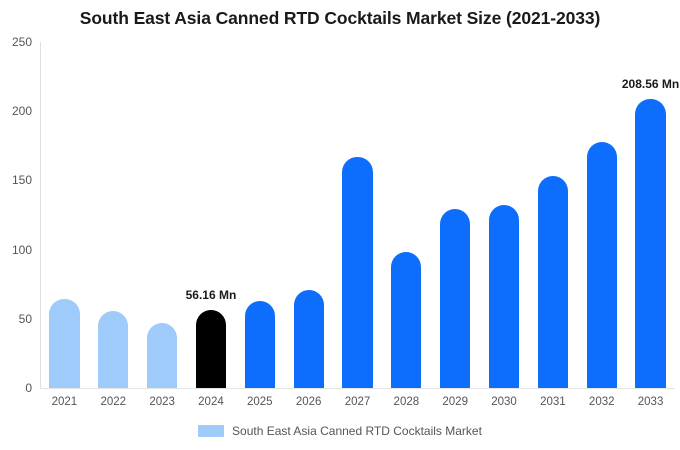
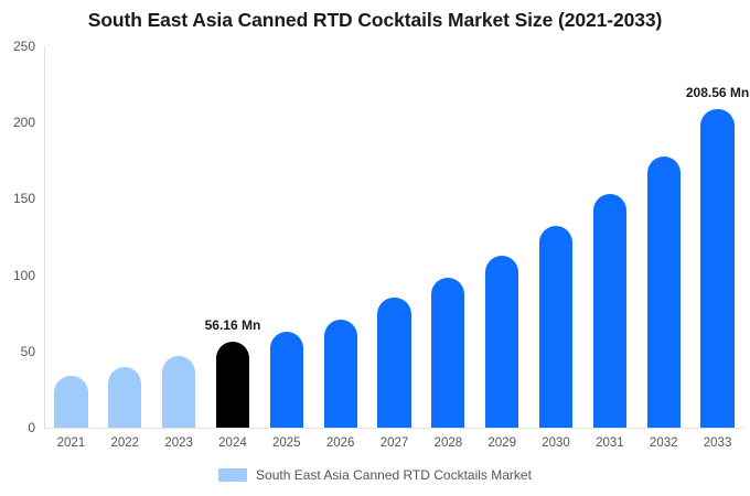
2021: 64 -> 34
2022: 56 -> 40
2027: 167 -> 85
2029: 129 -> 113
